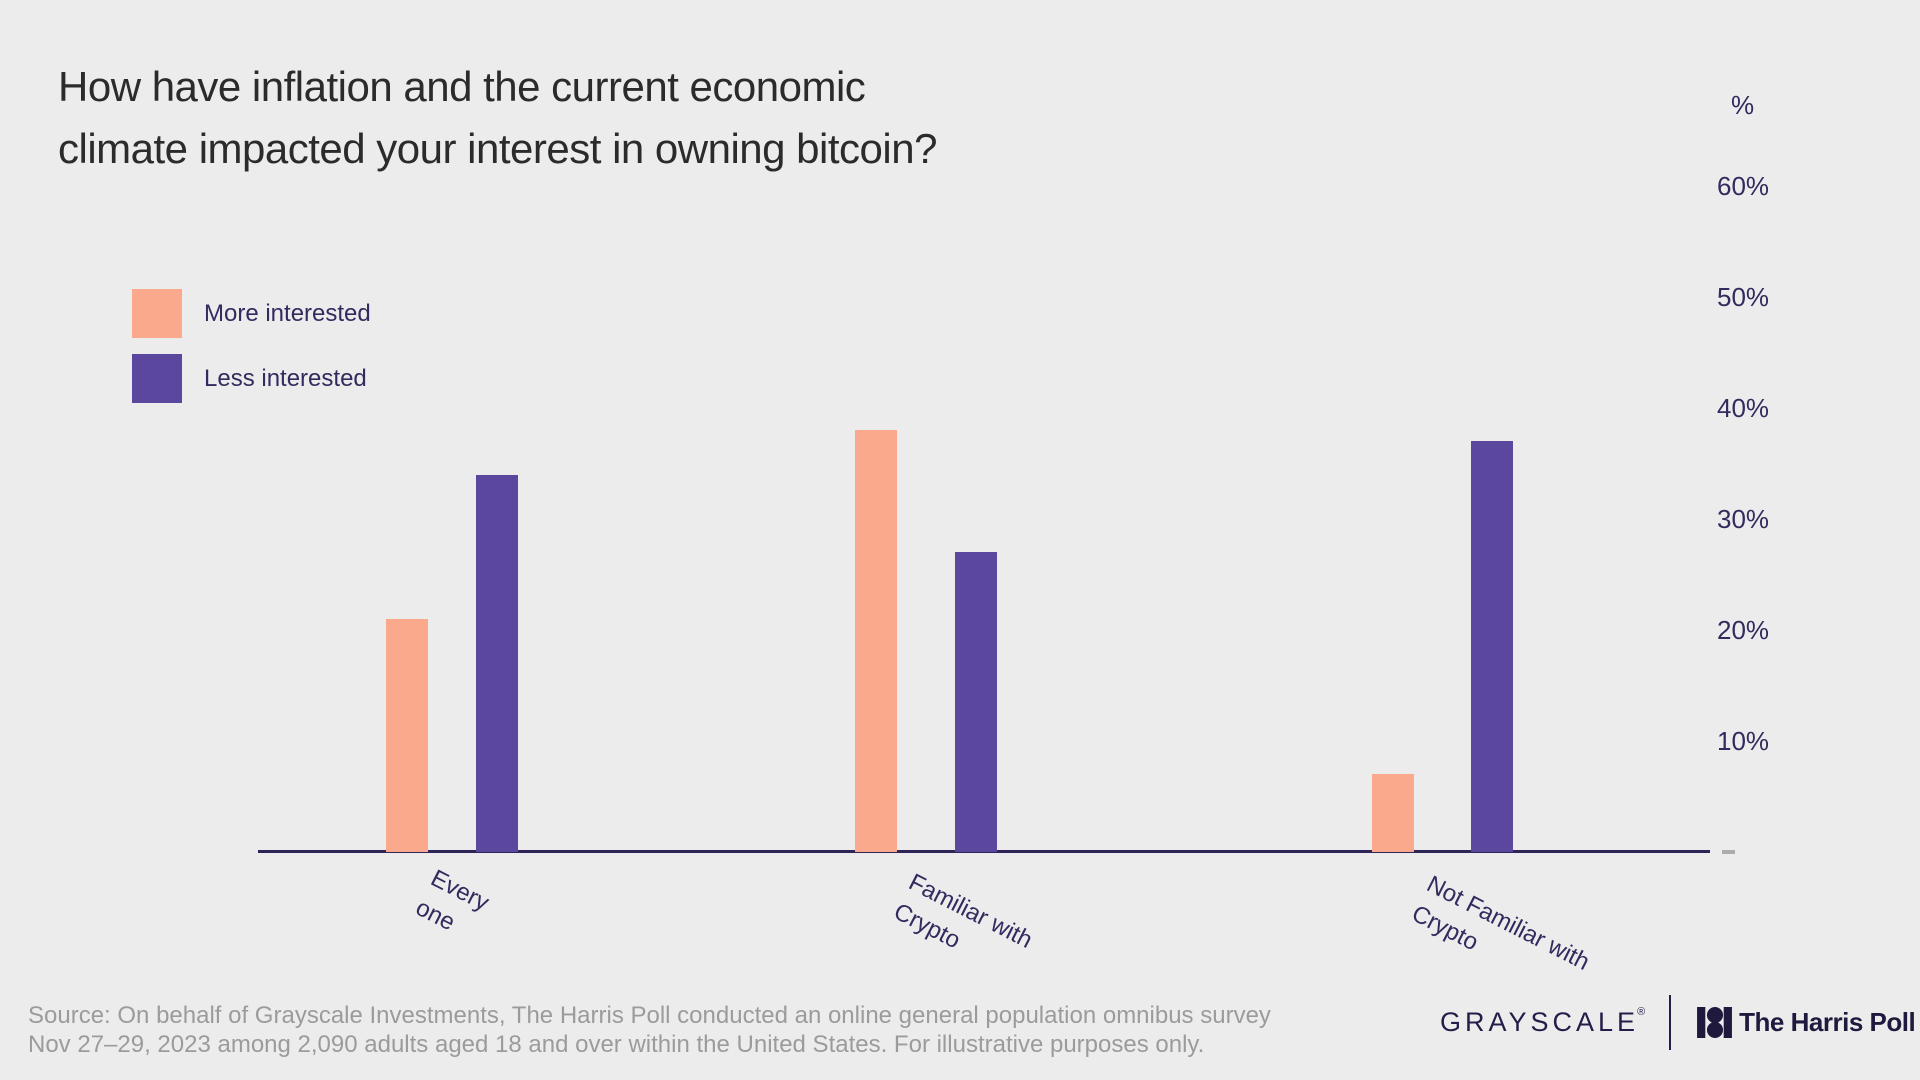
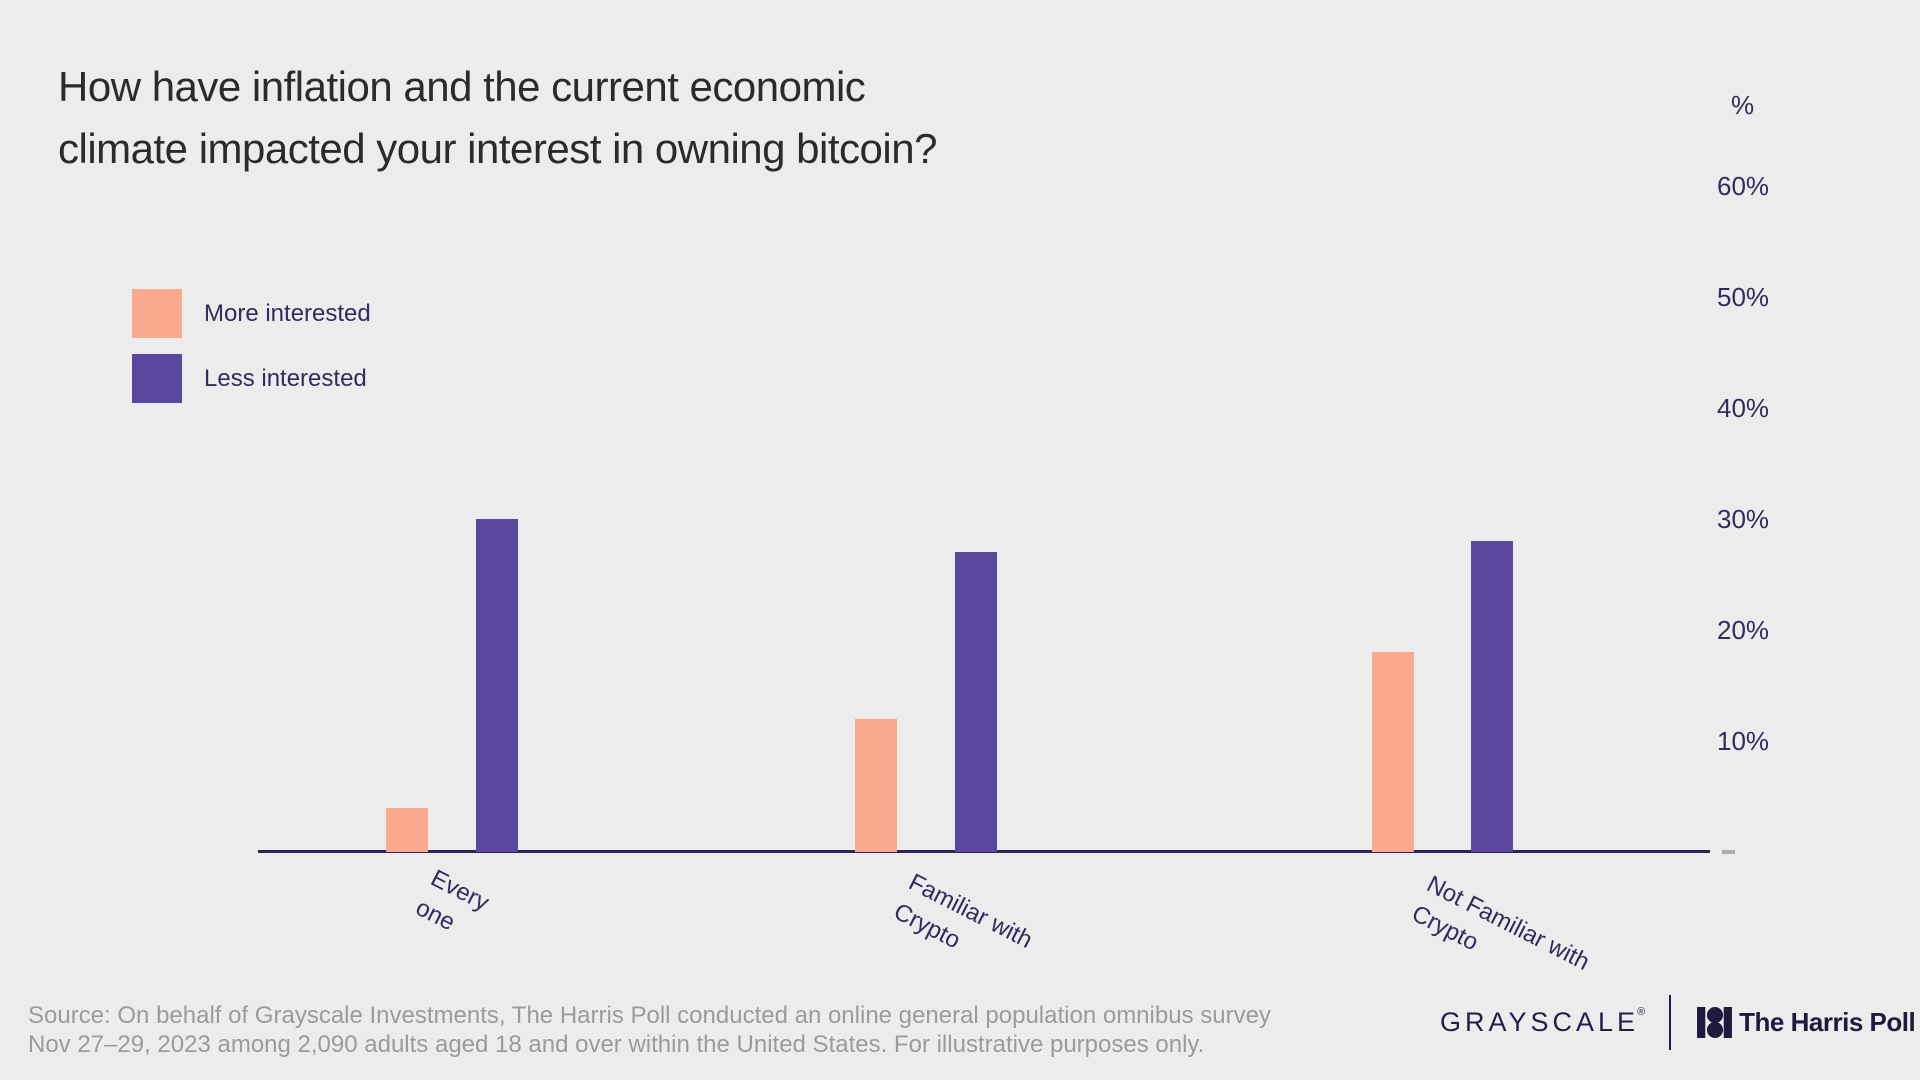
More interested/Every one: 21% -> 4%
Less interested/Every one: 34% -> 30%
More interested/Familiar with Crypto: 38% -> 12%
More interested/Not Familiar with Crypto: 7% -> 18%
Less interested/Not Familiar with Crypto: 37% -> 28%
